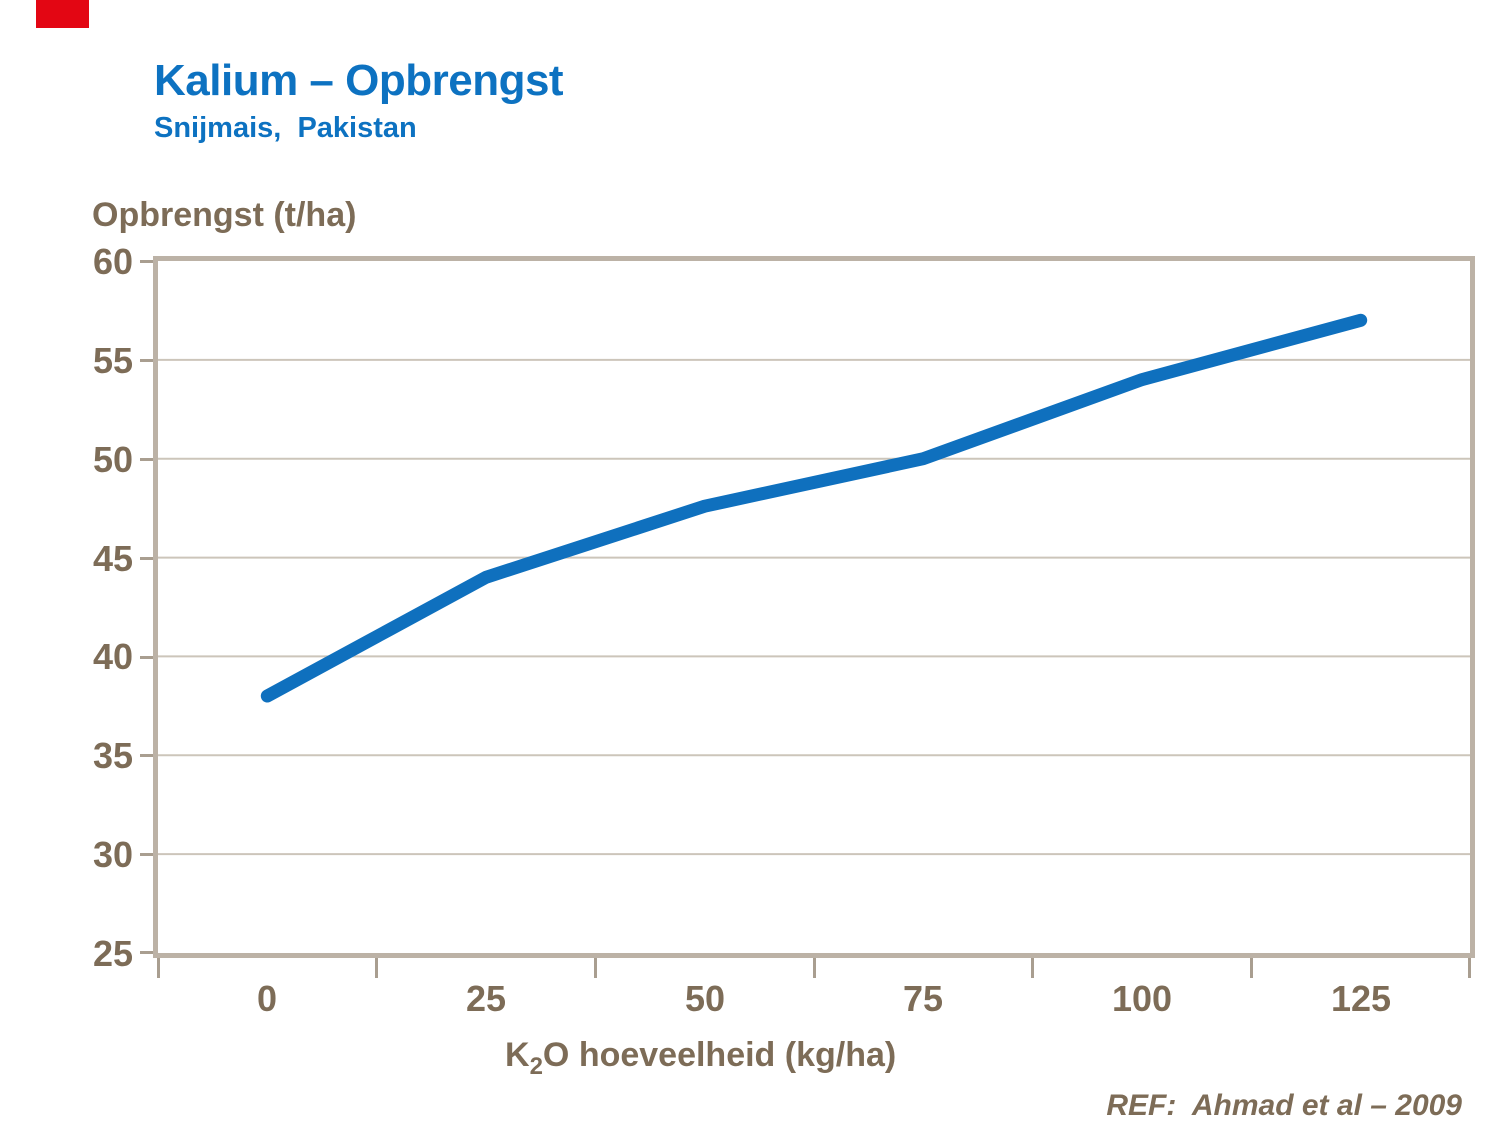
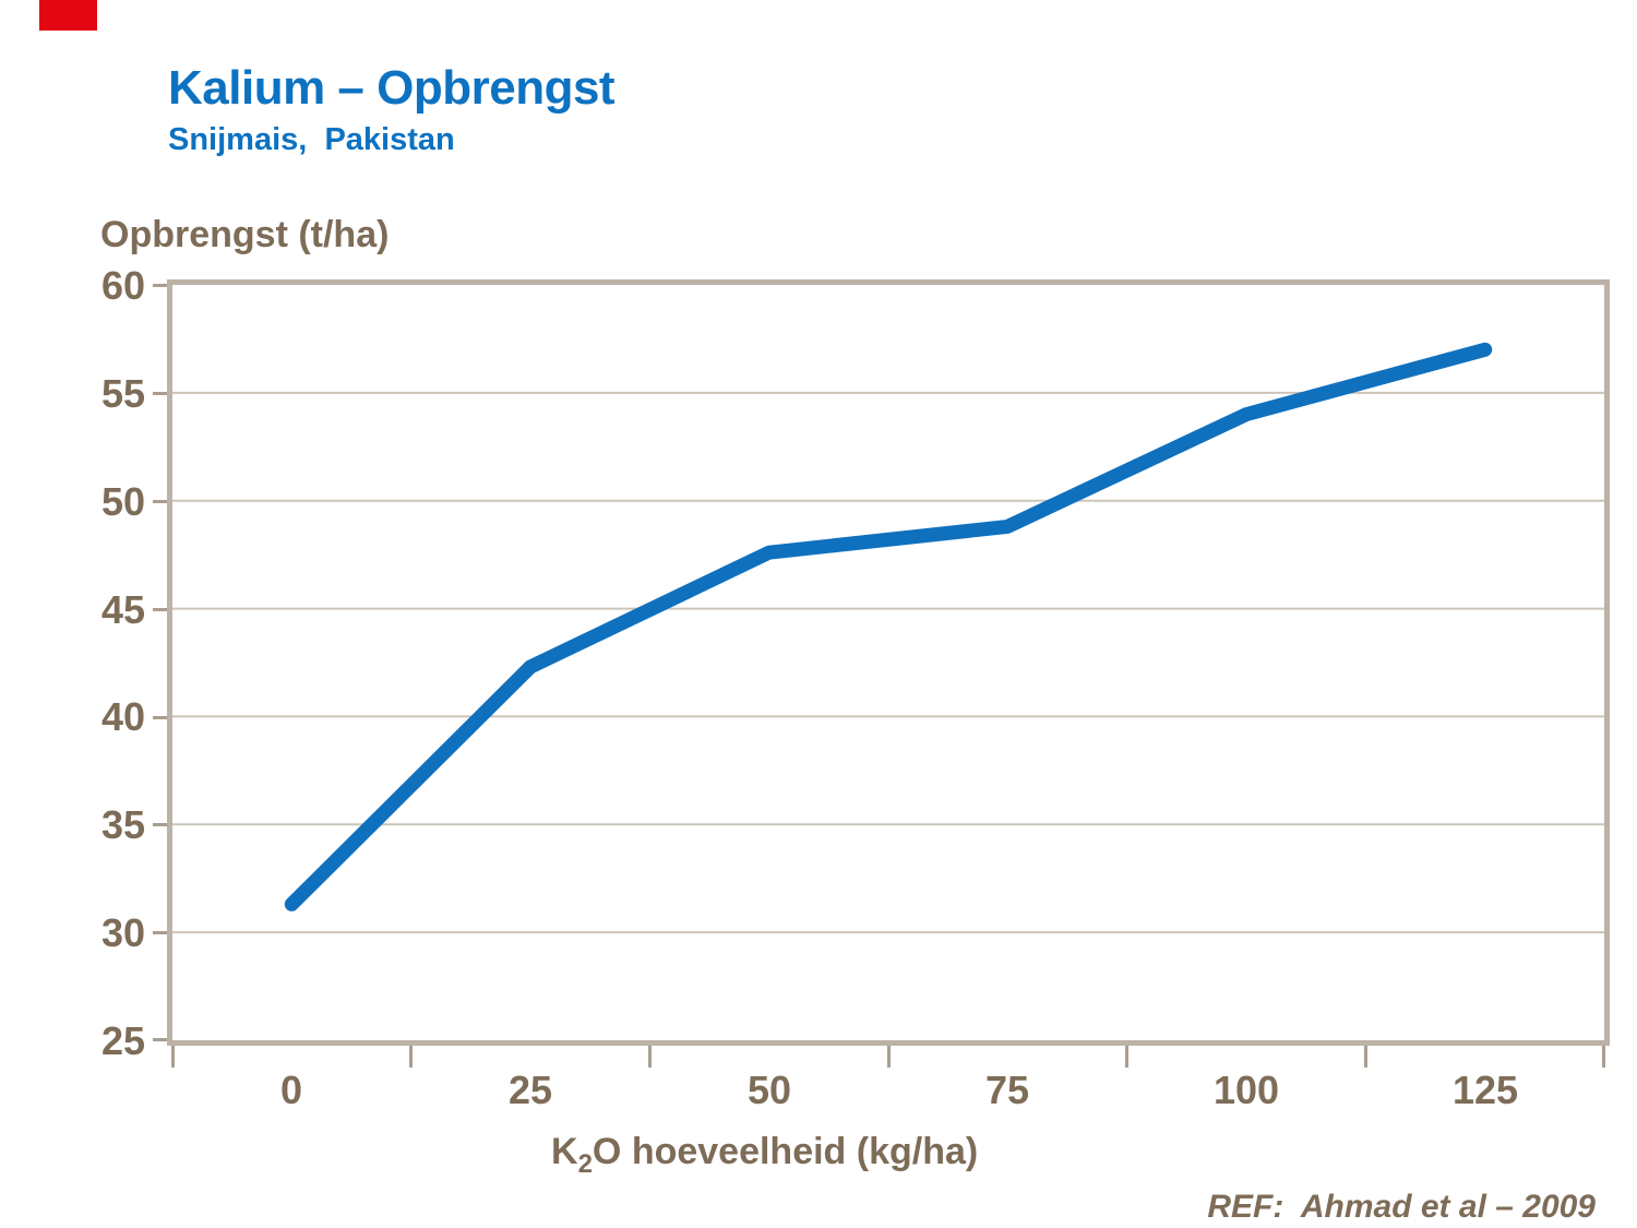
0: 38.0 -> 31.3
25: 44.0 -> 42.3
75: 50.0 -> 48.8
